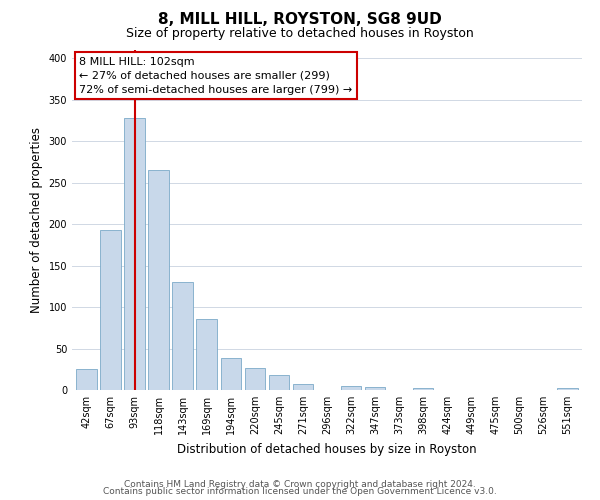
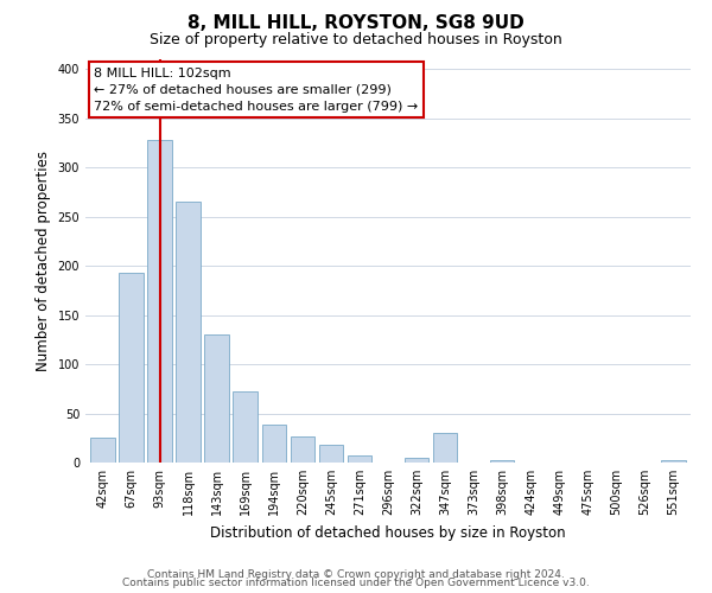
169sqm: 86 -> 72
347sqm: 4 -> 30
